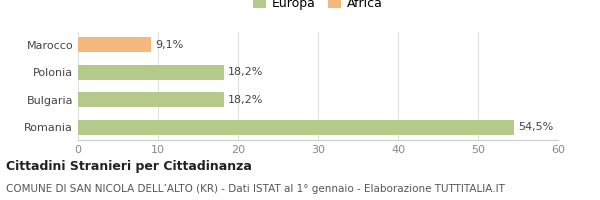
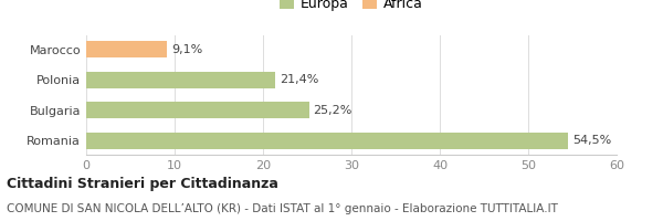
Polonia: 18,2% -> 21,4%
Bulgaria: 18,2% -> 25,2%
